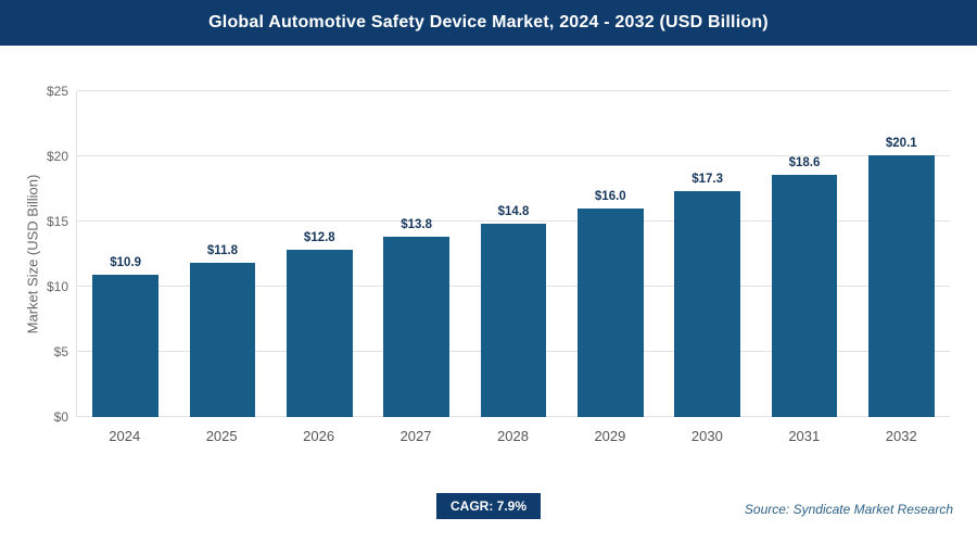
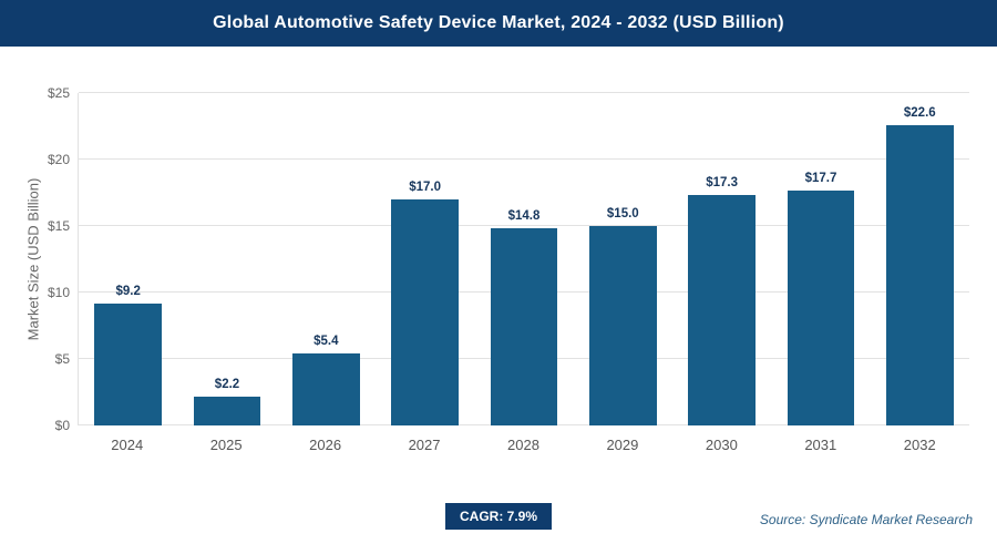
2024: $10.9 -> $9.2
2025: $11.8 -> $2.2
2026: $12.8 -> $5.4
2027: $13.8 -> $17.0
2029: $16.0 -> $15.0
2031: $18.6 -> $17.7
2032: $20.1 -> $22.6
